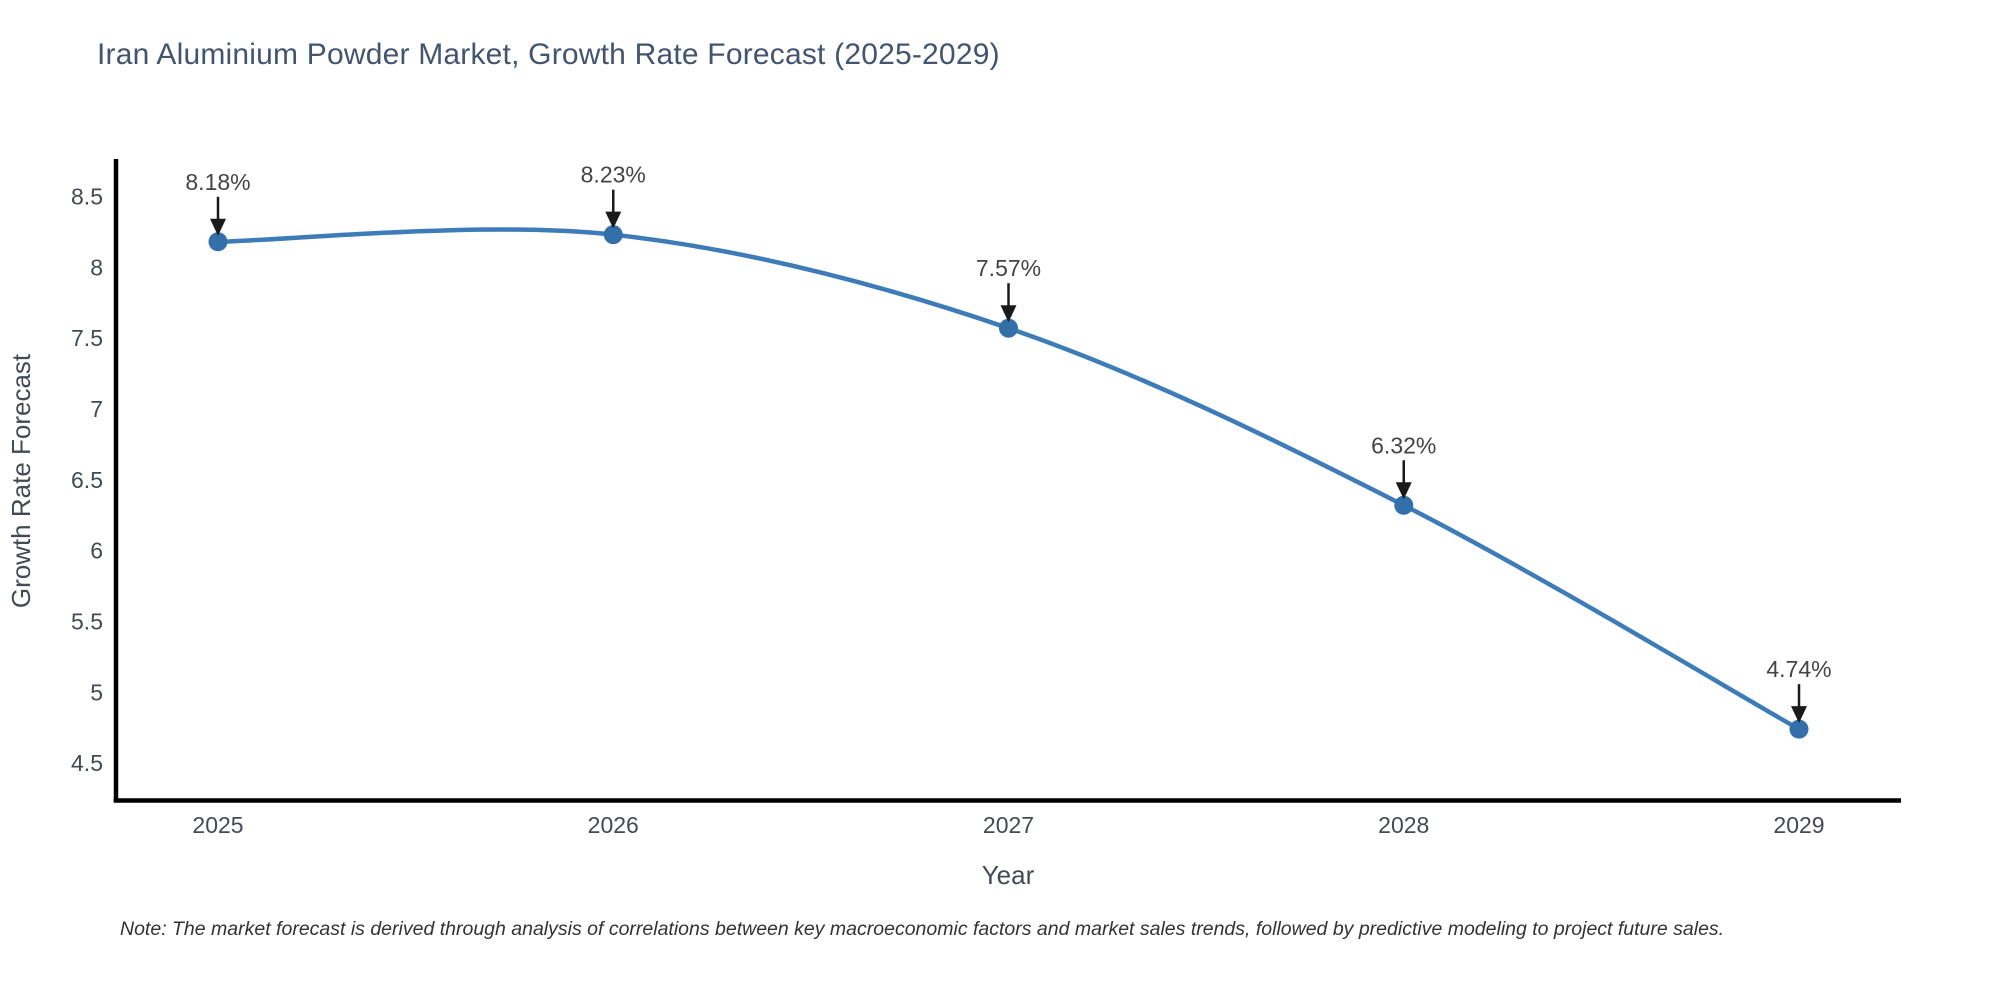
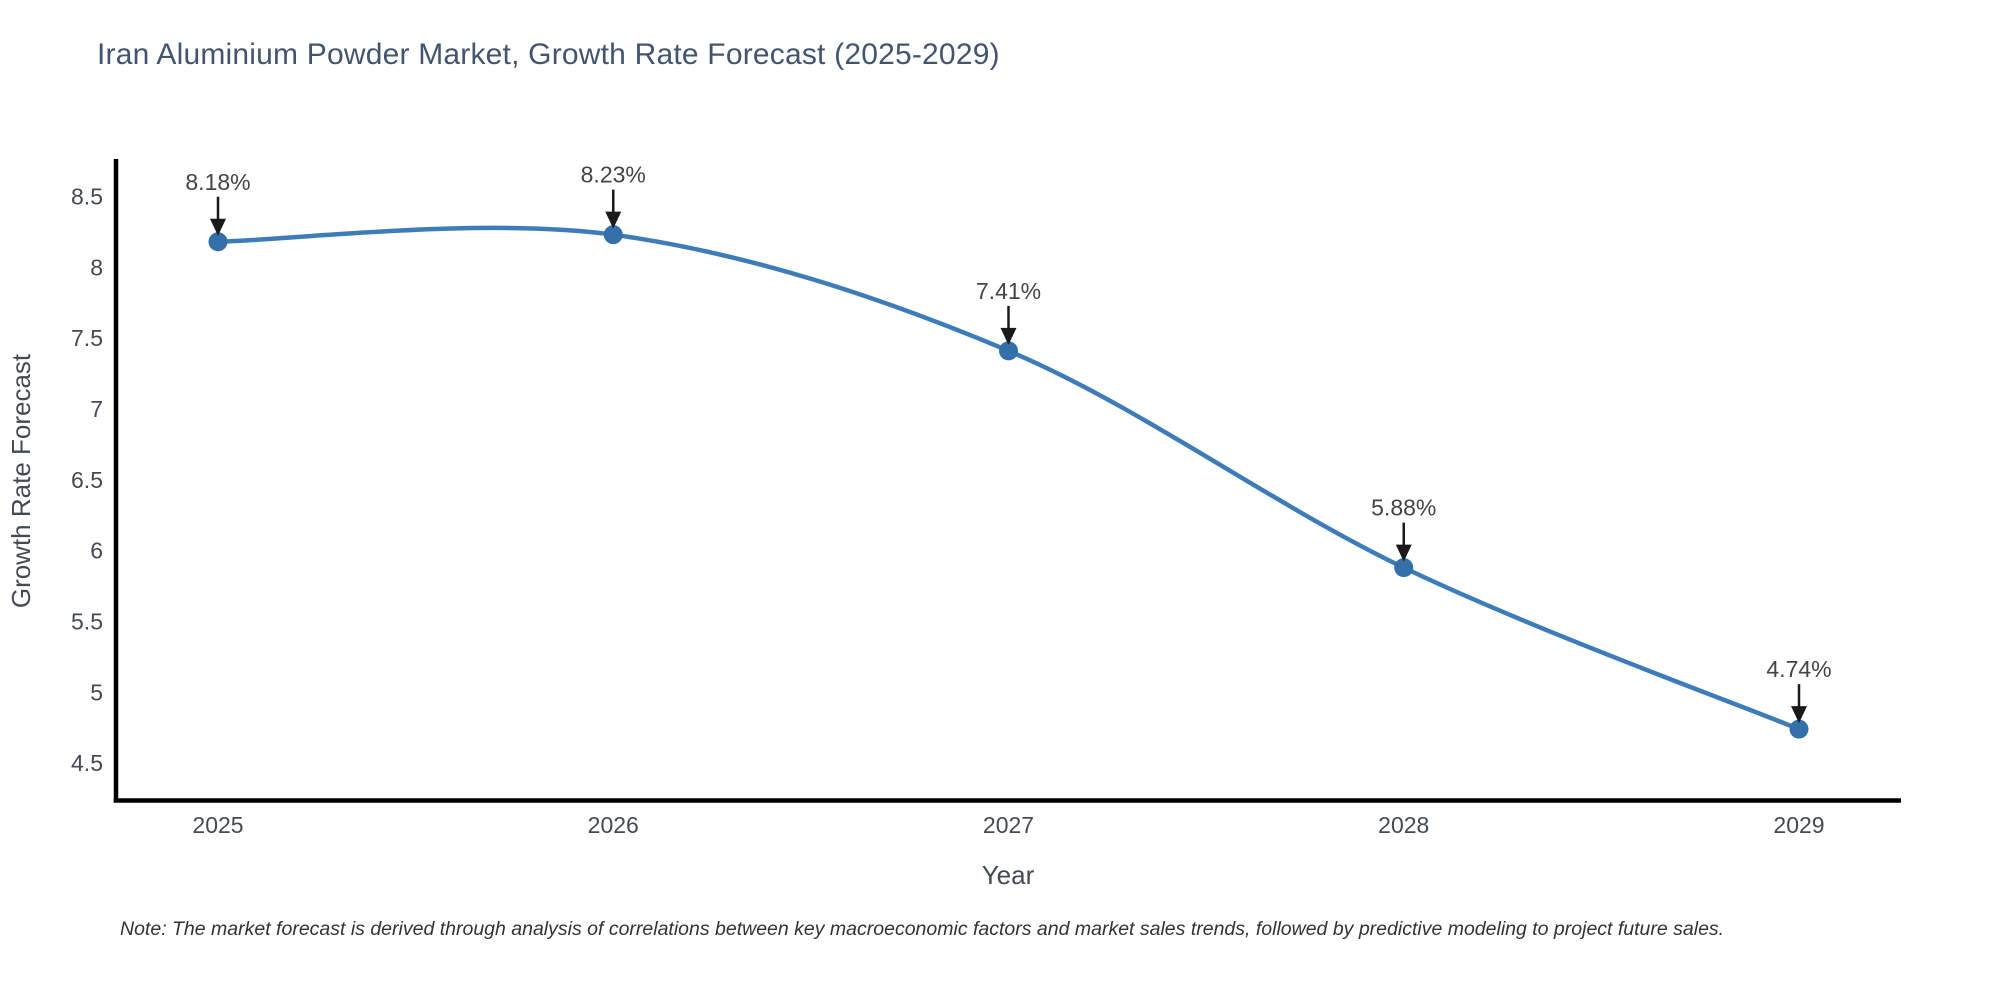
2027: 7.57% -> 7.41%
2028: 6.32% -> 5.88%
